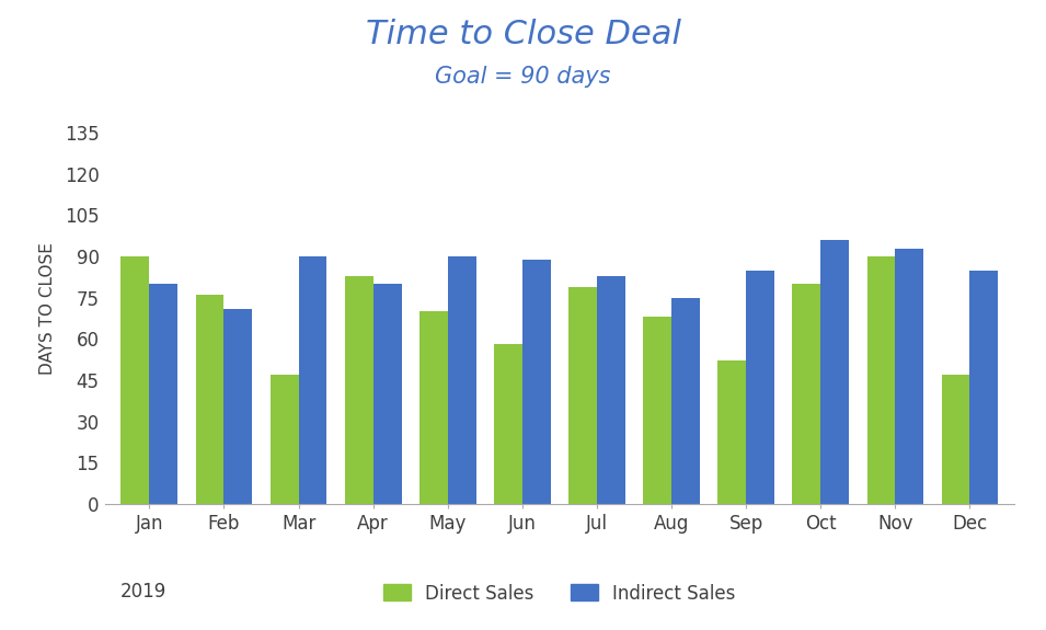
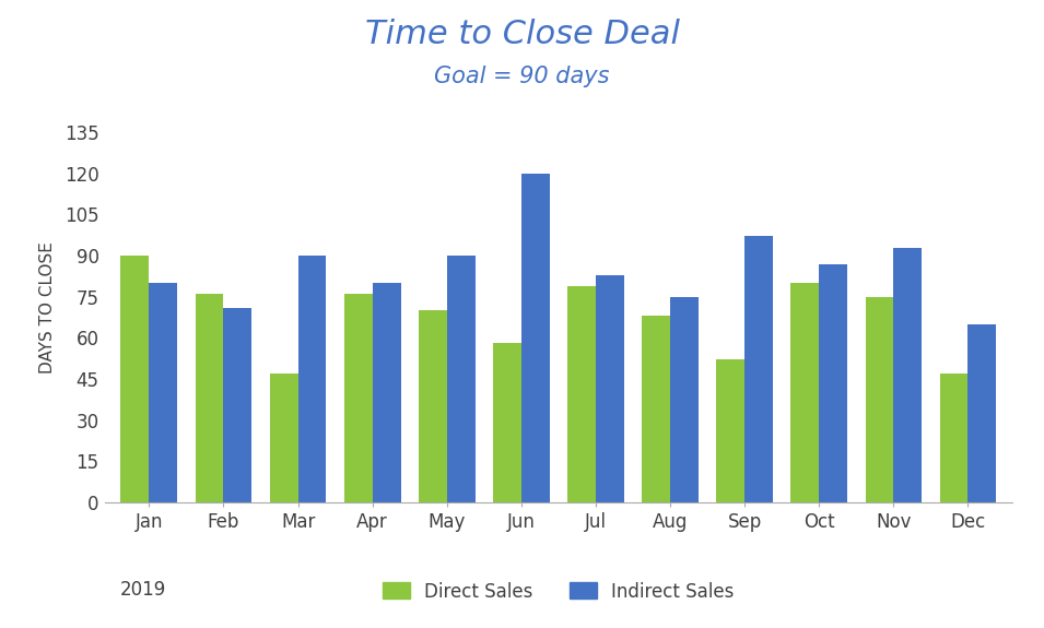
Direct Sales/Apr: 83 -> 76
Indirect Sales/Jun: 89 -> 120
Indirect Sales/Sep: 85 -> 97
Indirect Sales/Oct: 96 -> 87
Direct Sales/Nov: 90 -> 75
Indirect Sales/Dec: 85 -> 65
